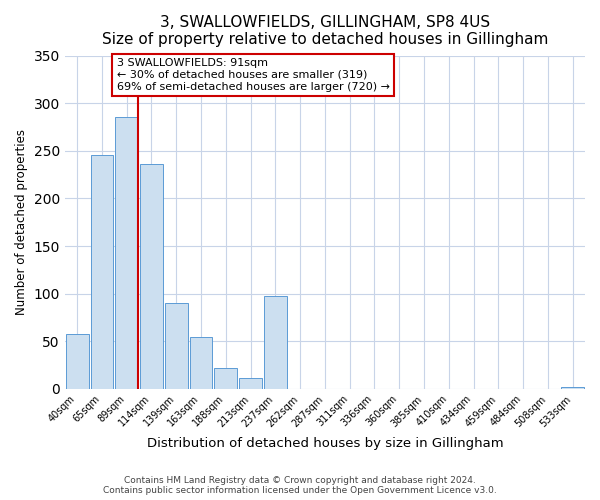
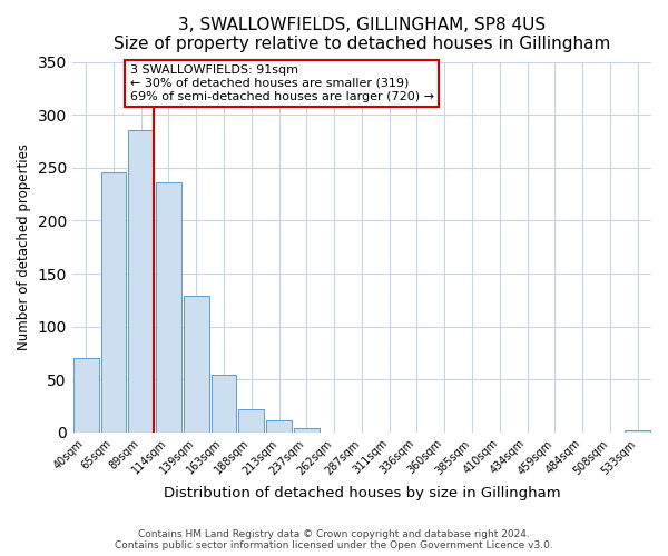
40sqm: 58 -> 70
139sqm: 90 -> 129
237sqm: 98 -> 4
